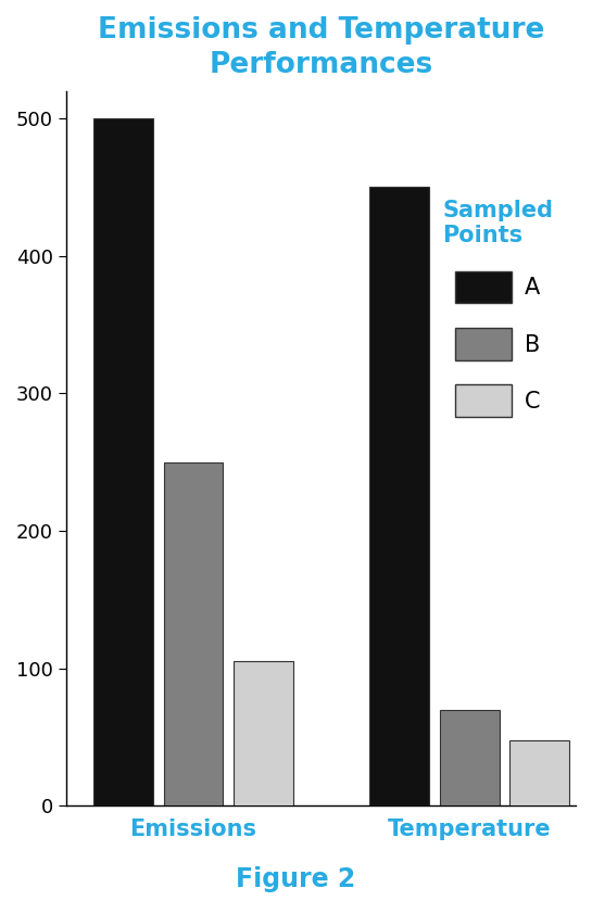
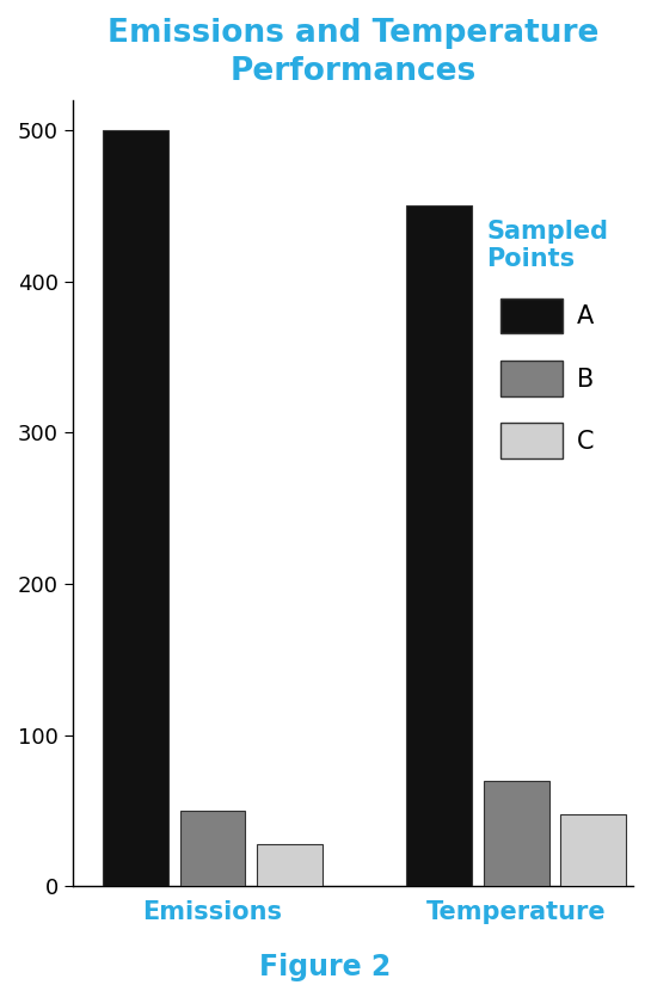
B/Emissions: 250 -> 50
C/Emissions: 105 -> 28
